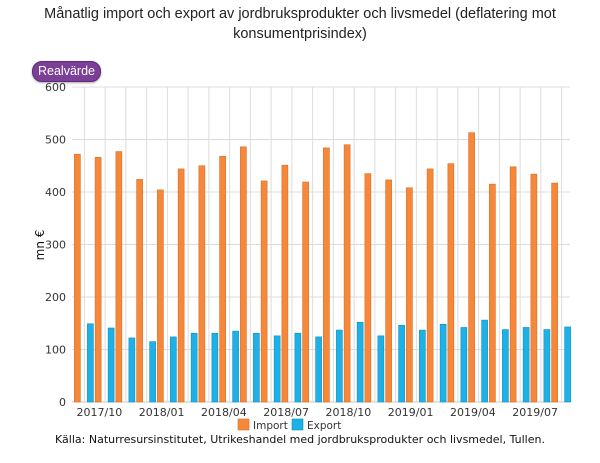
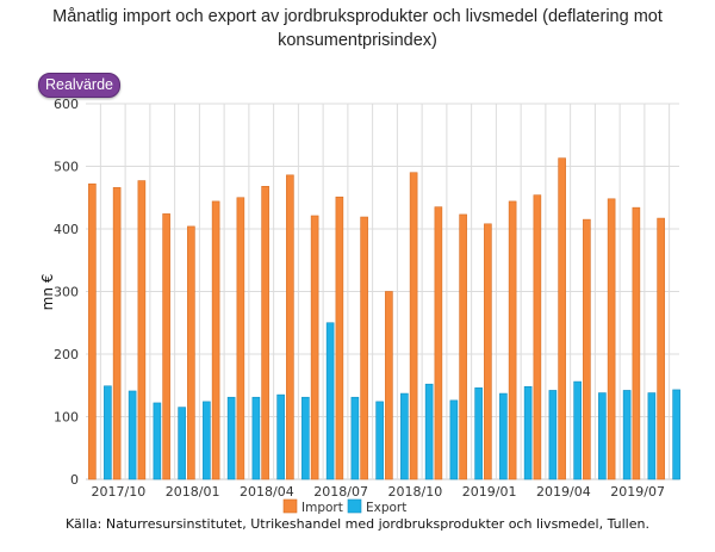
Export/2018/07: 130 -> 250
Import/2018/10: 480 -> 300
